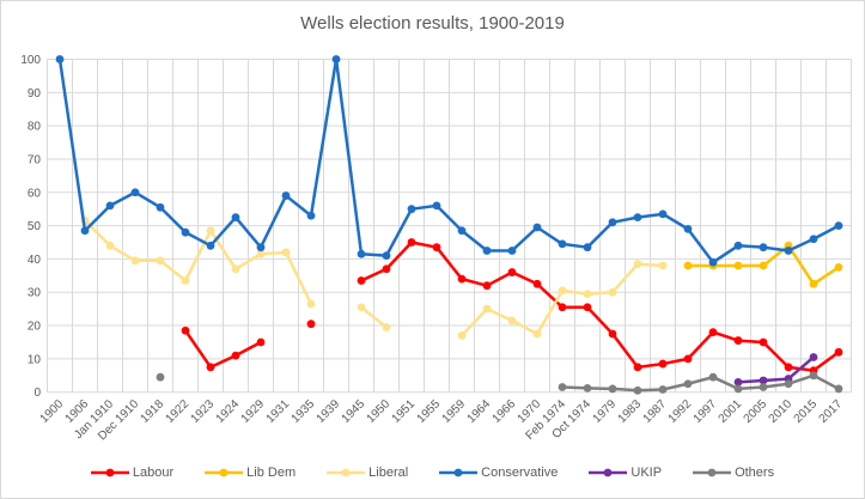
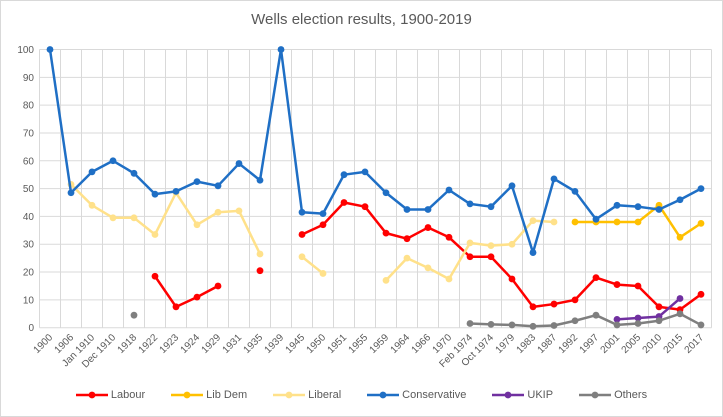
Conservative/1923: 44 -> 49
Conservative/1929: 44 -> 51
Conservative/1983: 52 -> 27
